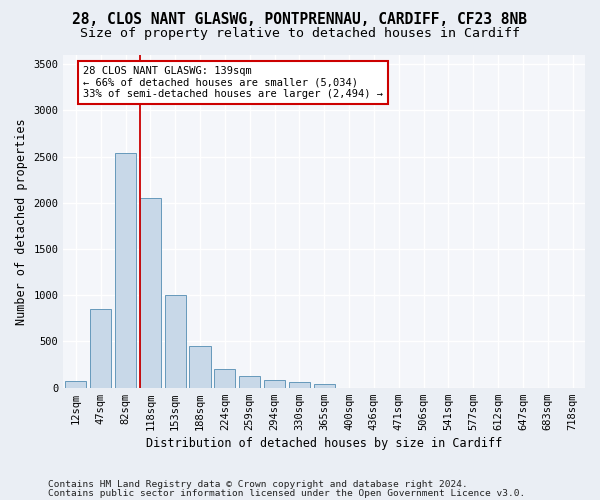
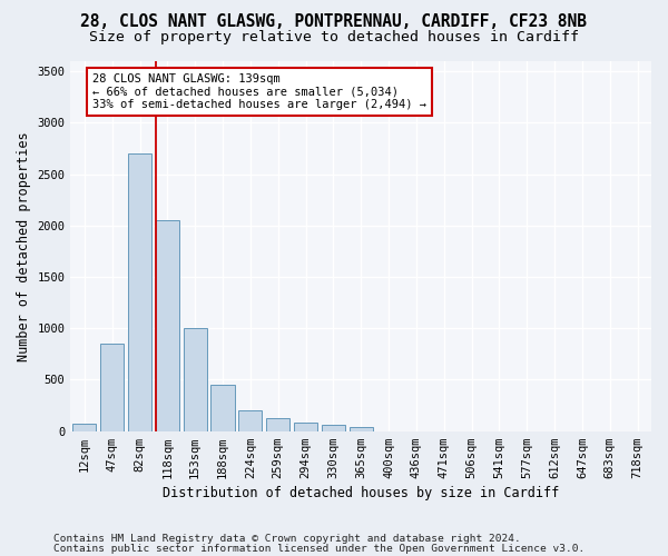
82sqm: 2540 -> 2700
